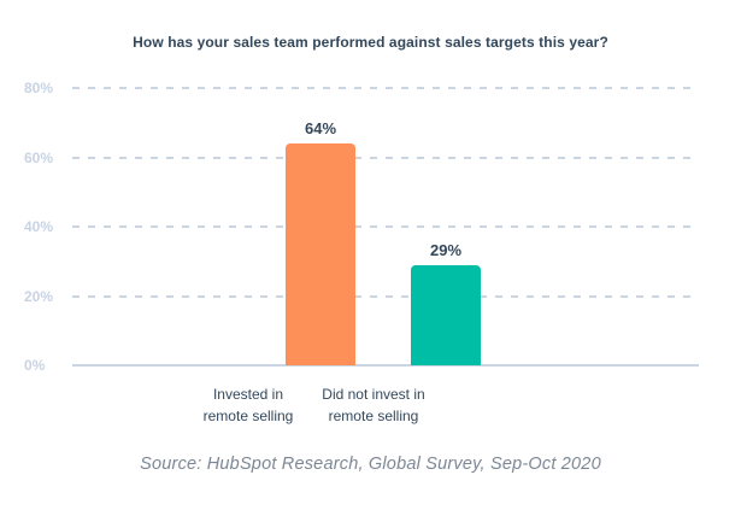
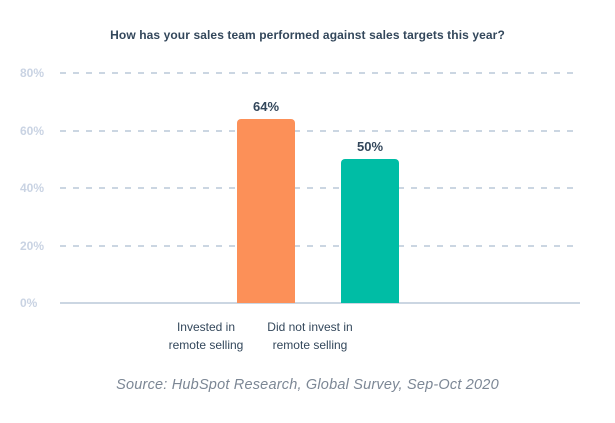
Did not invest in remote selling: 29% -> 50%
